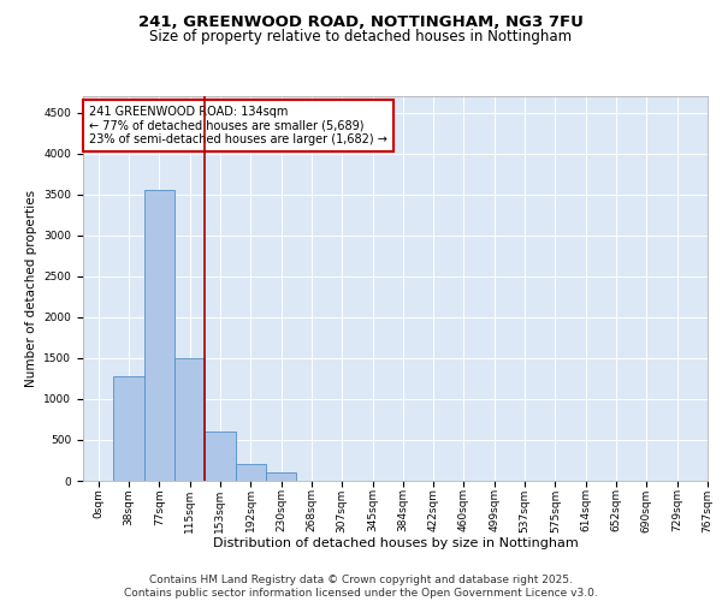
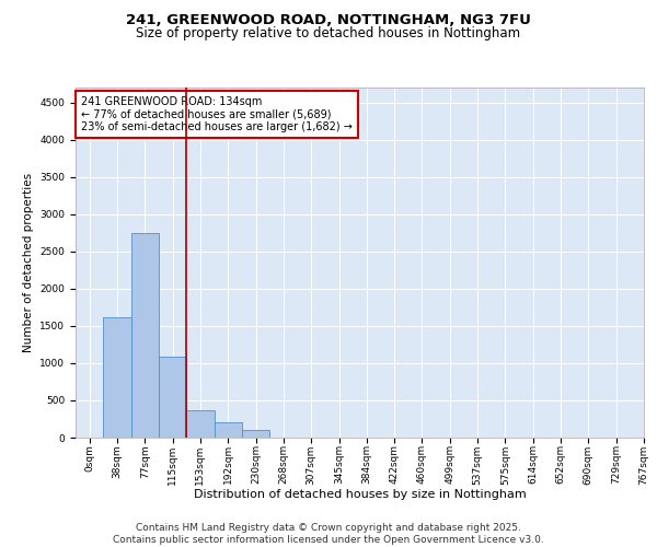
38sqm: 1280 -> 1620
77sqm: 3560 -> 2740
115sqm: 1500 -> 1080
153sqm: 600 -> 360
